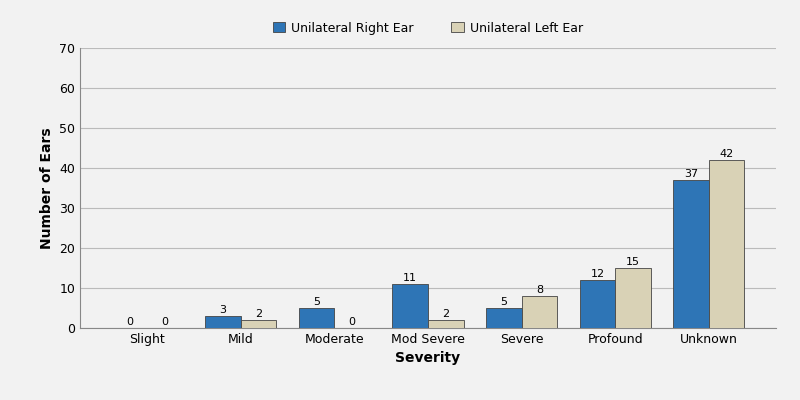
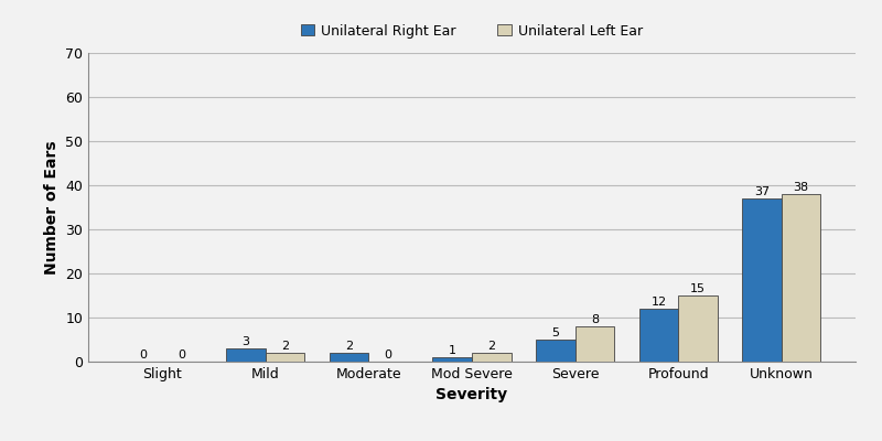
Unilateral Right Ear/Moderate: 5 -> 2
Unilateral Right Ear/Mod Severe: 11 -> 1
Unilateral Left Ear/Unknown: 42 -> 38
